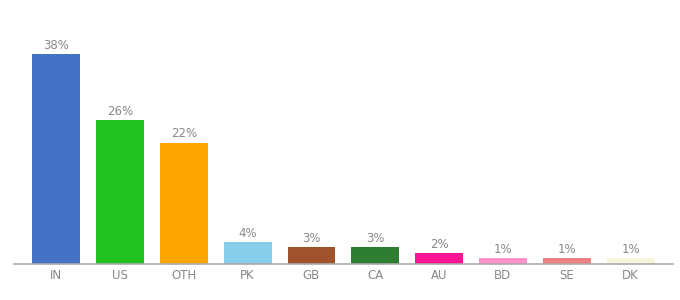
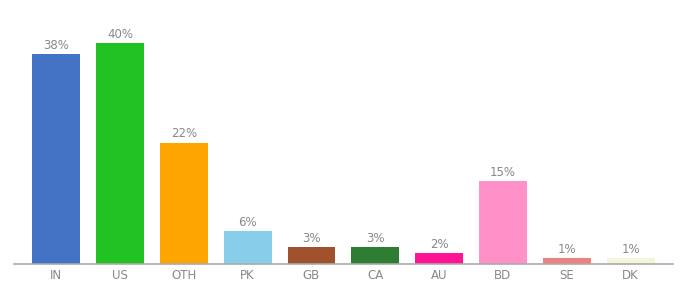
US: 26% -> 40%
PK: 4% -> 6%
BD: 1% -> 15%
